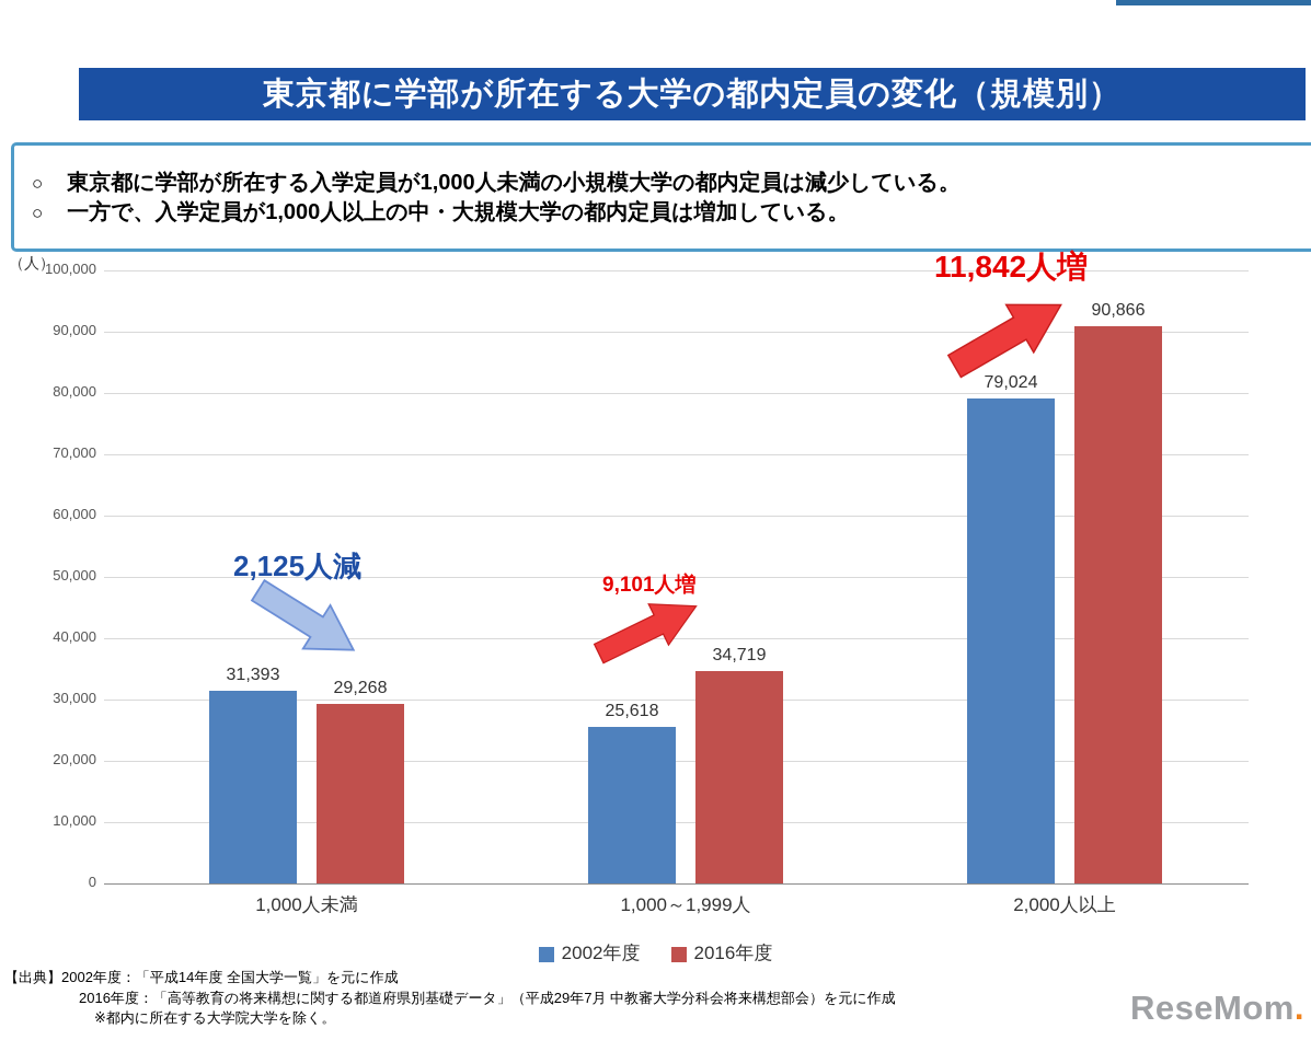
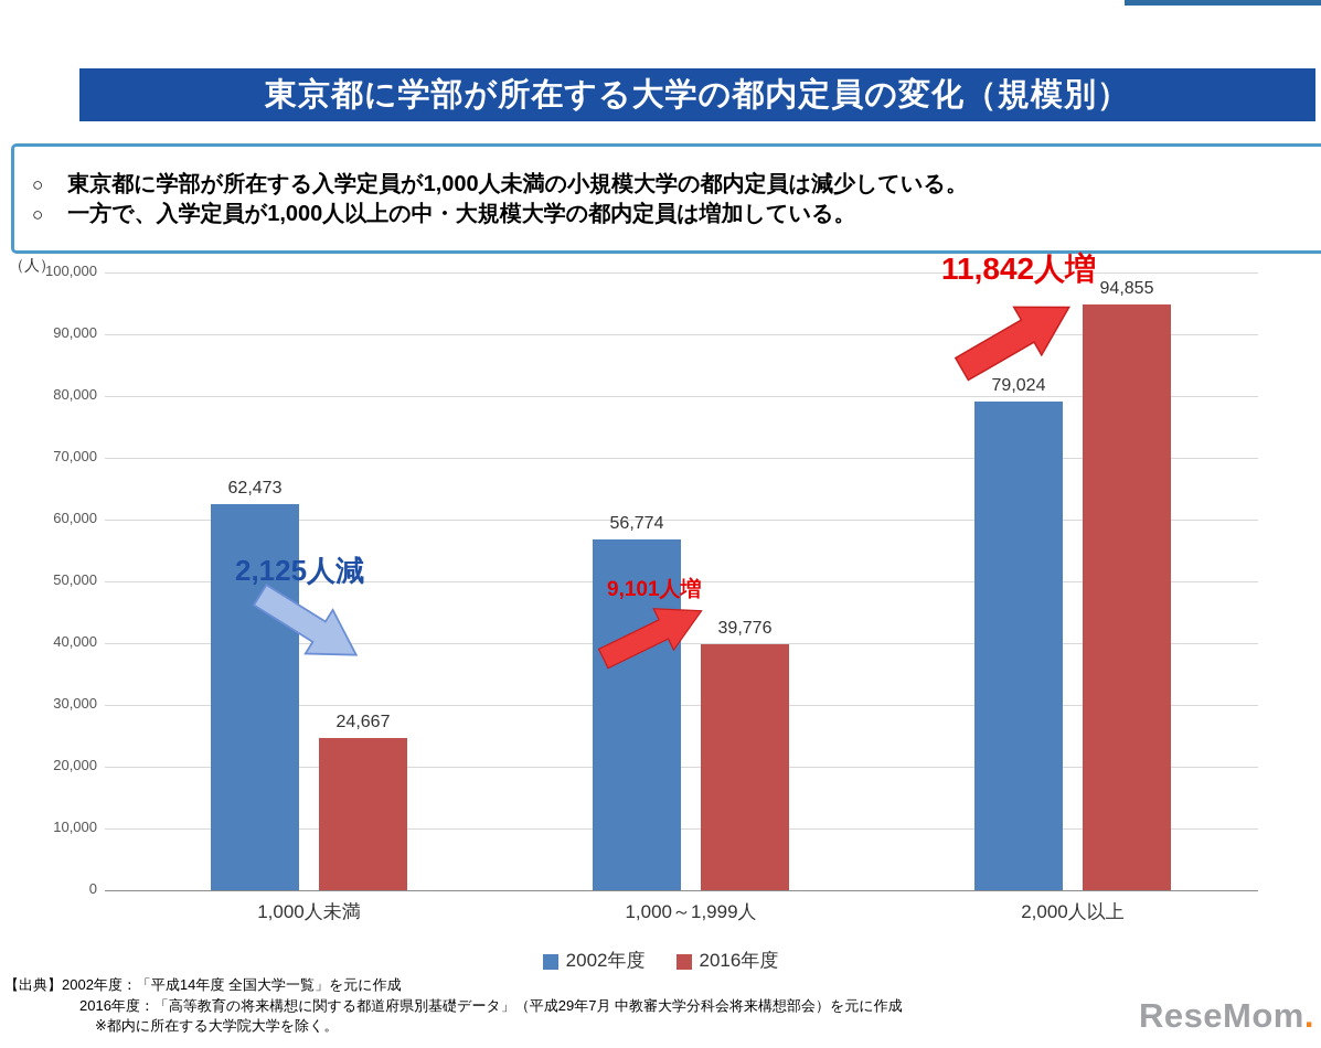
2002年度/1,000人未満: 31,393 -> 62,473
2016年度/1,000人未満: 29,268 -> 24,667
2002年度/1,000～1,999人: 25,618 -> 56,774
2016年度/1,000～1,999人: 34,719 -> 39,776
2016年度/2,000人以上: 90,866 -> 94,855
